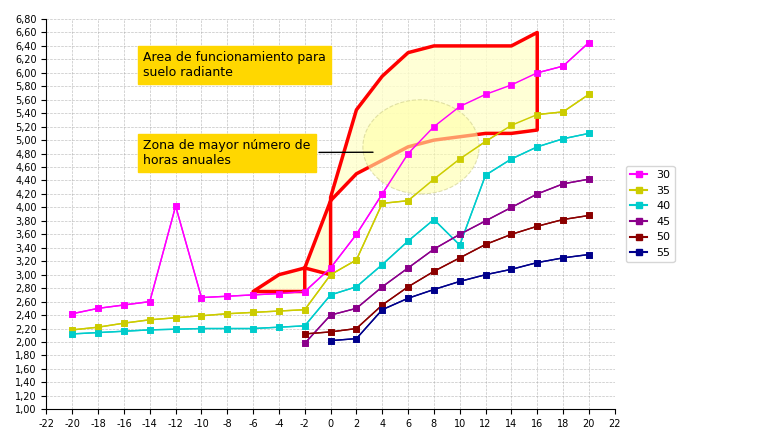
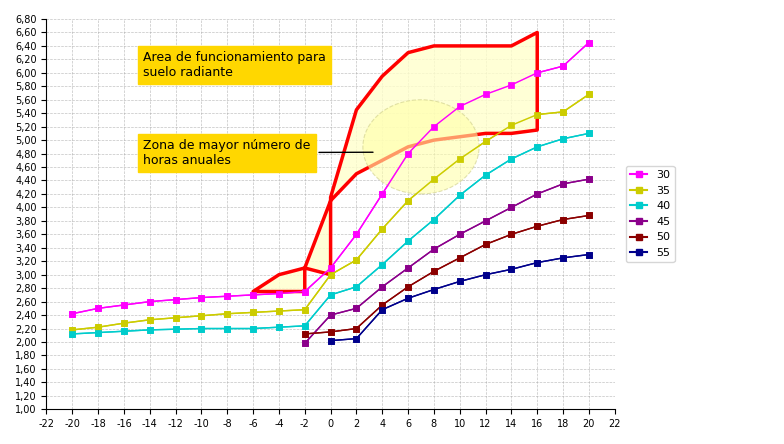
30/-12: 4,02 -> 2,63
35/4: 4,06 -> 3,68
40/10: 3,44 -> 4,18
